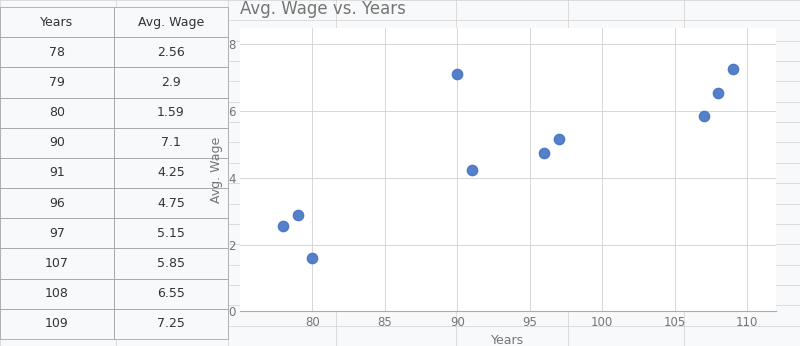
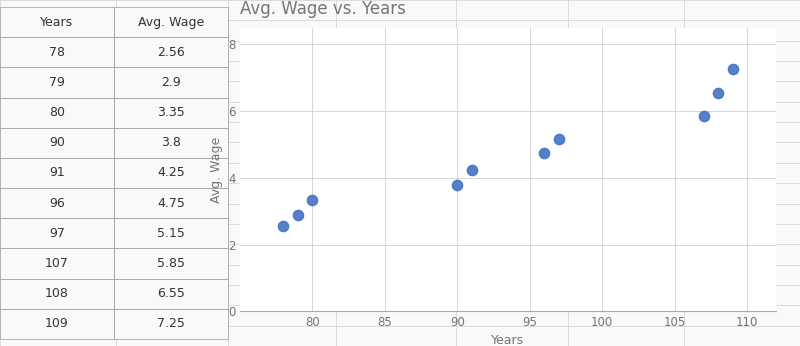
80: 1.59 -> 3.35
90: 7.1 -> 3.8
